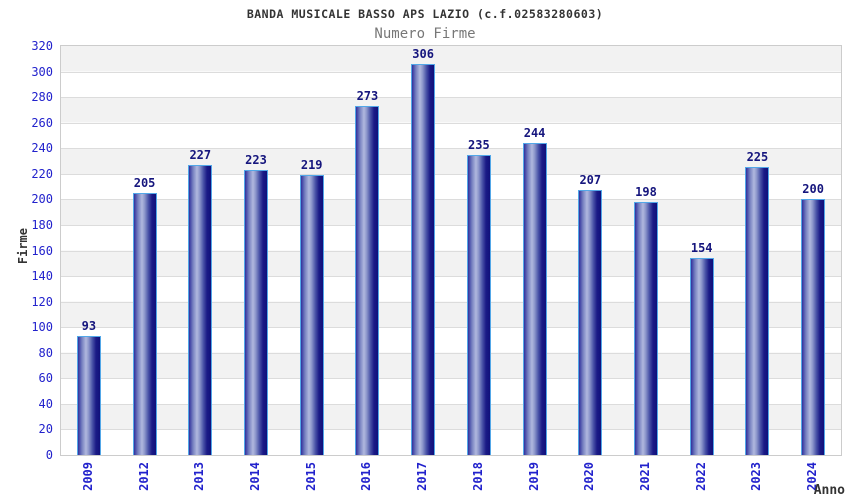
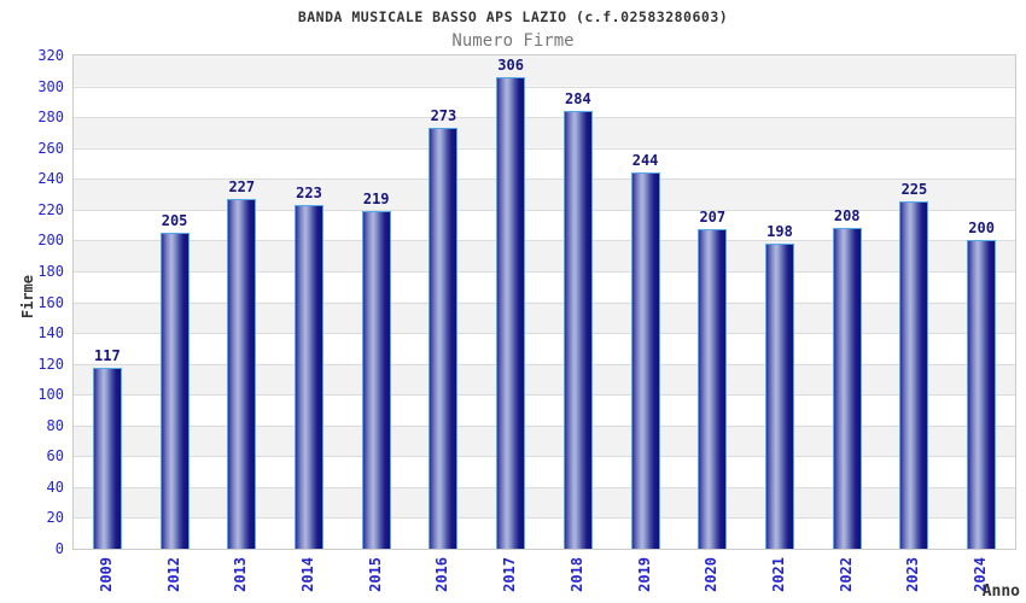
2009: 93 -> 117
2018: 235 -> 284
2022: 154 -> 208
